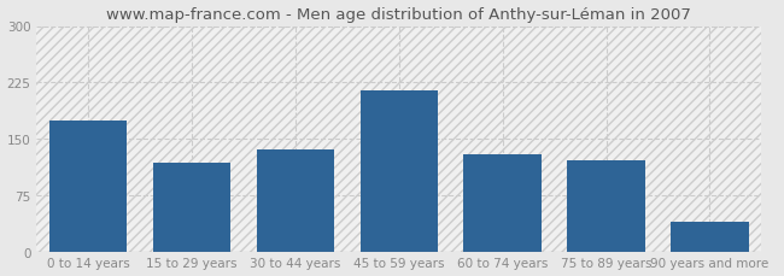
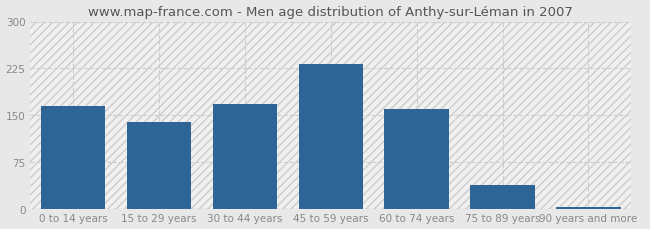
0 to 14 years: 174 -> 165
15 to 29 years: 118 -> 140
30 to 44 years: 136 -> 168
45 to 59 years: 214 -> 232
60 to 74 years: 130 -> 160
75 to 89 years: 122 -> 38
90 years and more: 40 -> 3
